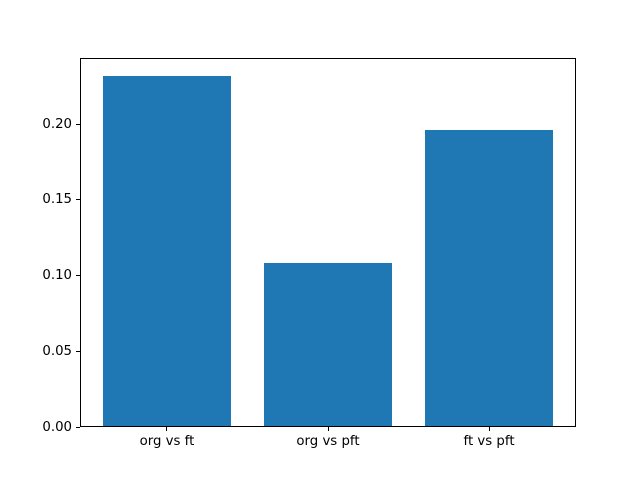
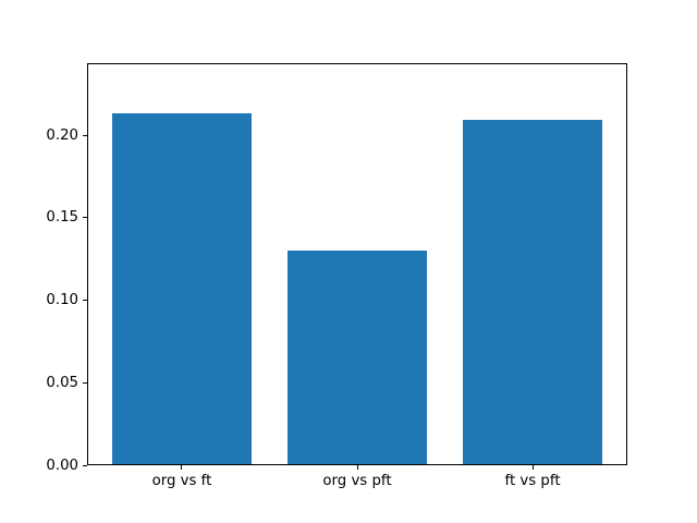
org vs ft: 0.232 -> 0.213
org vs pft: 0.108 -> 0.130
ft vs pft: 0.196 -> 0.209
